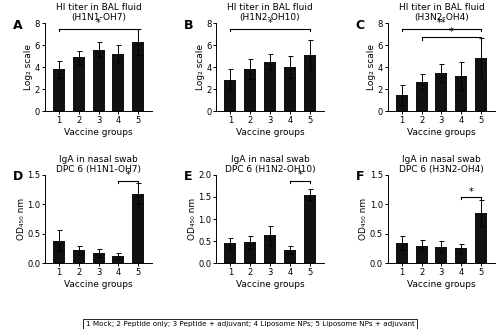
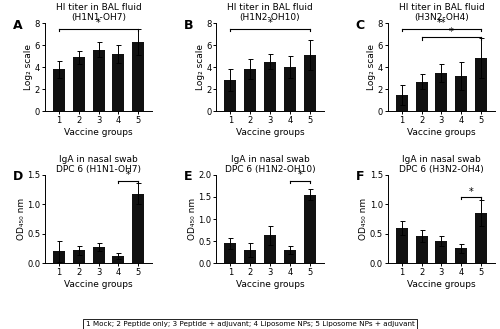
IgA in nasal swab DPC 6 (H1N1-OH7)/1: 0.38 -> 0.20
IgA in nasal swab DPC 6 (H1N1-OH7)/3: 0.17 -> 0.28
IgA in nasal swab DPC 6 (H1N2-OH10)/2: 0.47 -> 0.30
IgA in nasal swab DPC 6 (H3N2-OH4)/1: 0.35 -> 0.60
IgA in nasal swab DPC 6 (H3N2-OH4)/2: 0.30 -> 0.46
IgA in nasal swab DPC 6 (H3N2-OH4)/3: 0.28 -> 0.38
